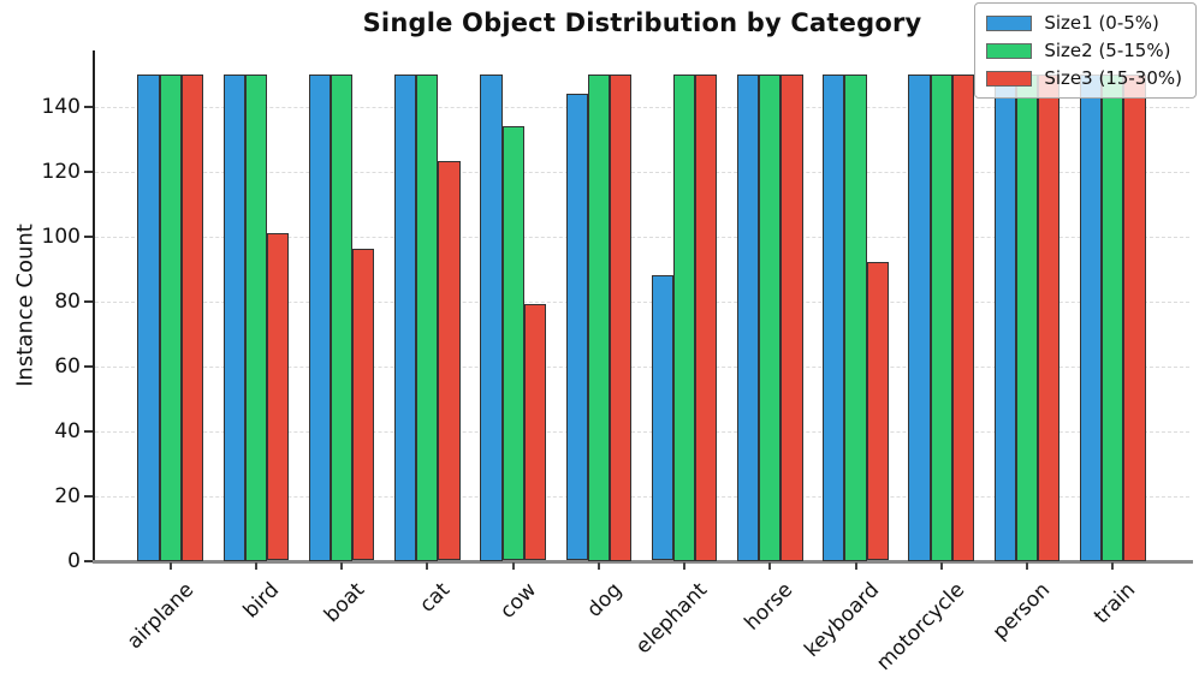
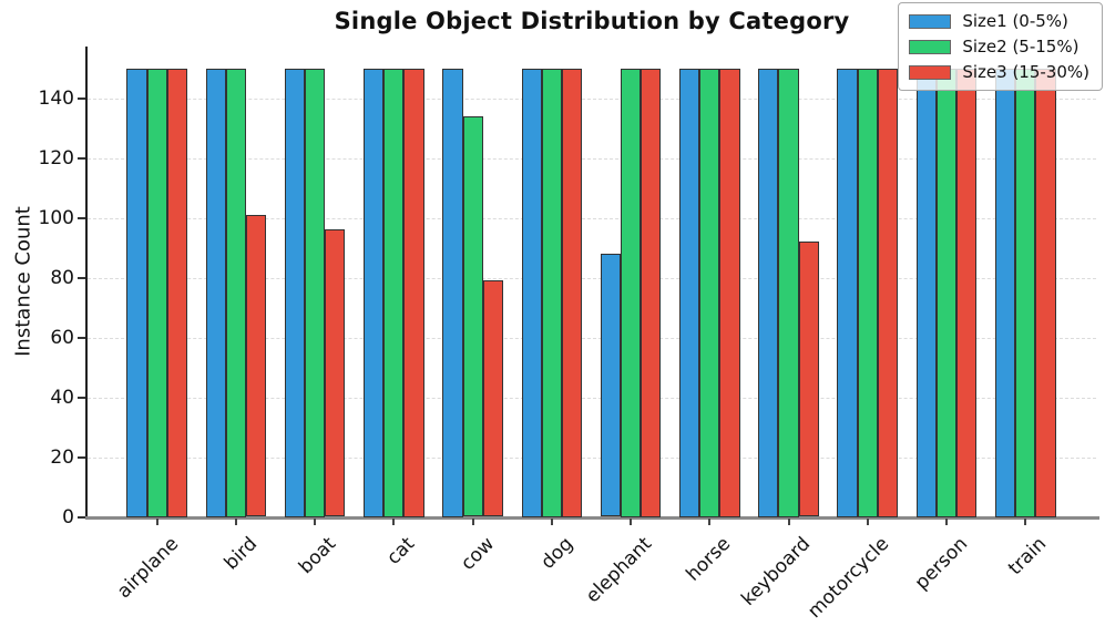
Size3 (15-30%)/cat: 123 -> 150
Size1 (0-5%)/dog: 144 -> 150
